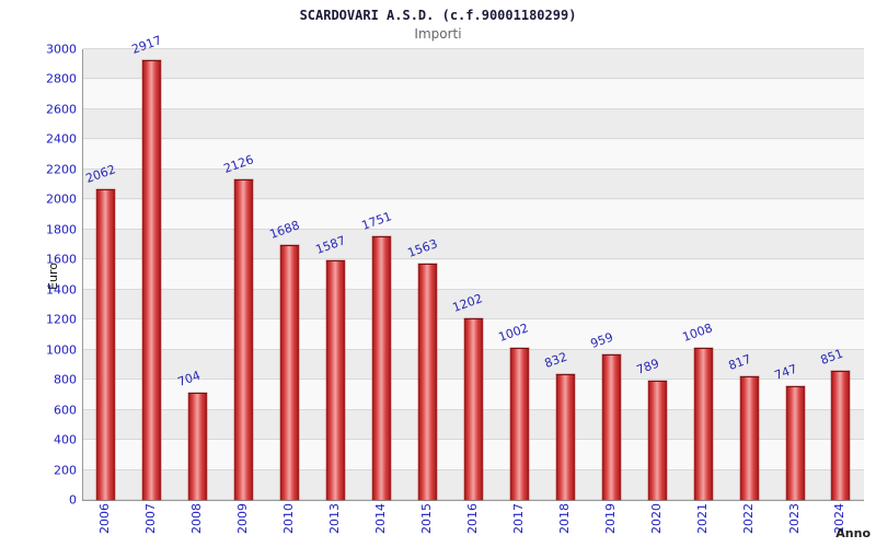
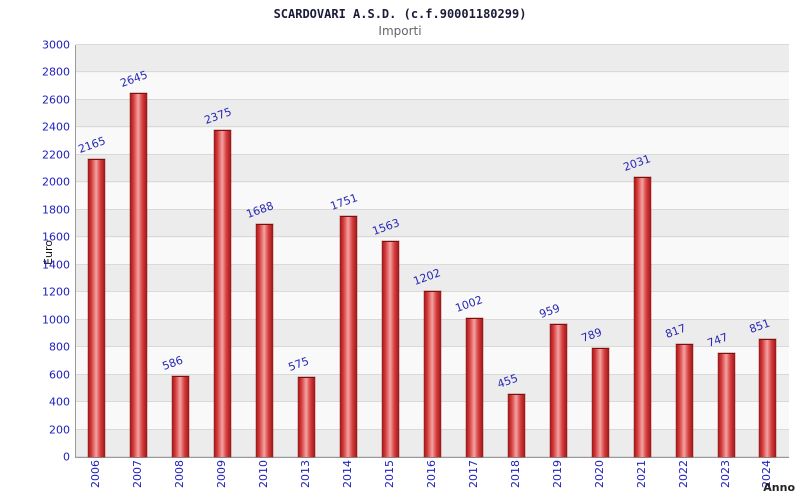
2006: 2062 -> 2165
2007: 2917 -> 2645
2008: 704 -> 586
2009: 2126 -> 2375
2013: 1587 -> 575
2018: 832 -> 455
2021: 1008 -> 2031
